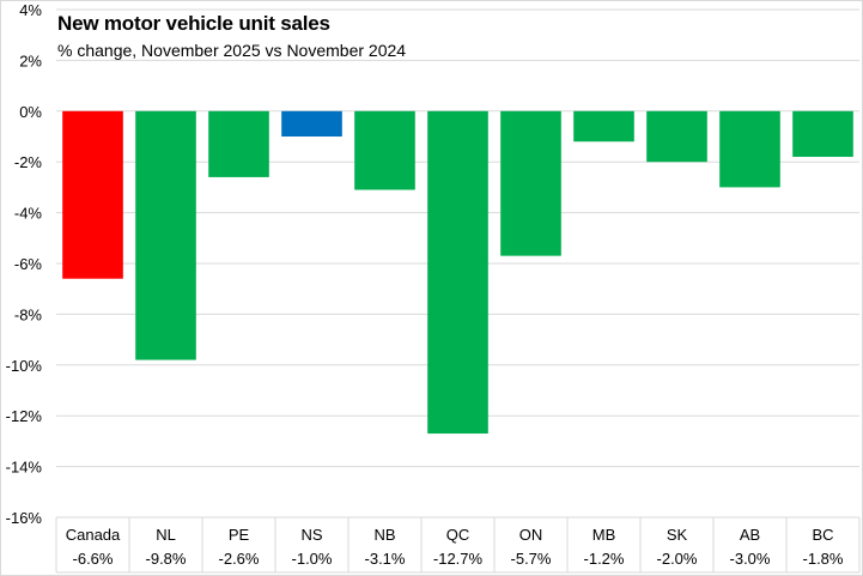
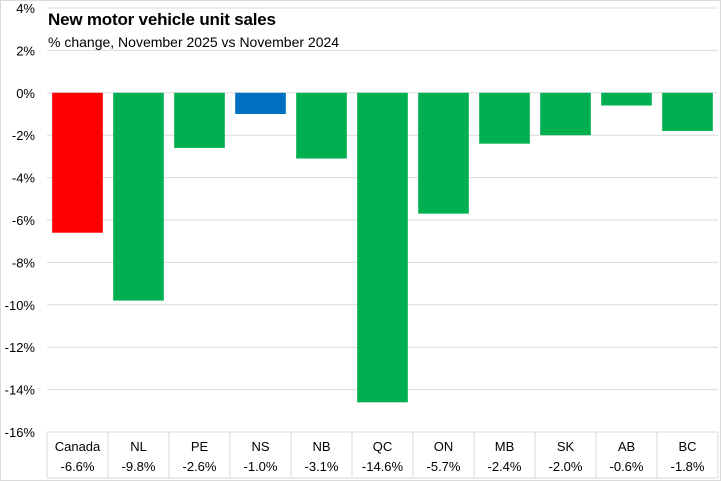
QC: -12.7% -> -14.6%
MB: -1.2% -> -2.4%
AB: -3.0% -> -0.6%
